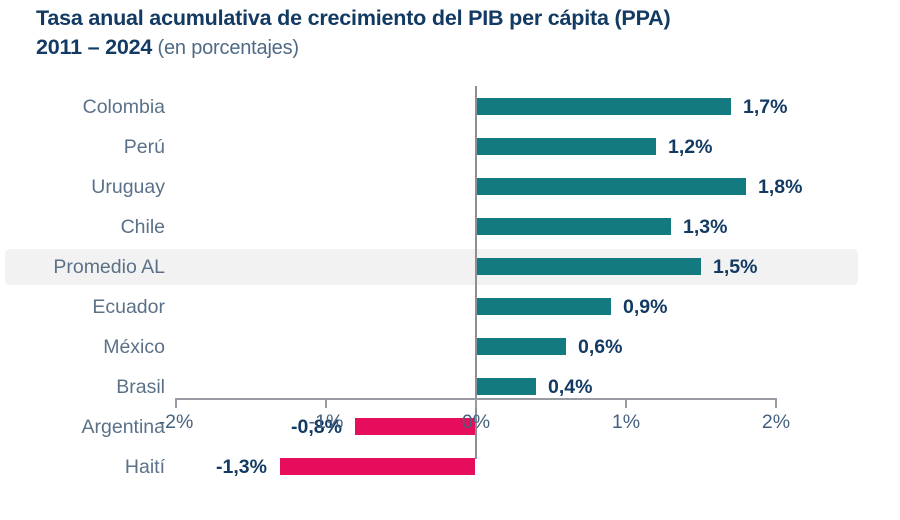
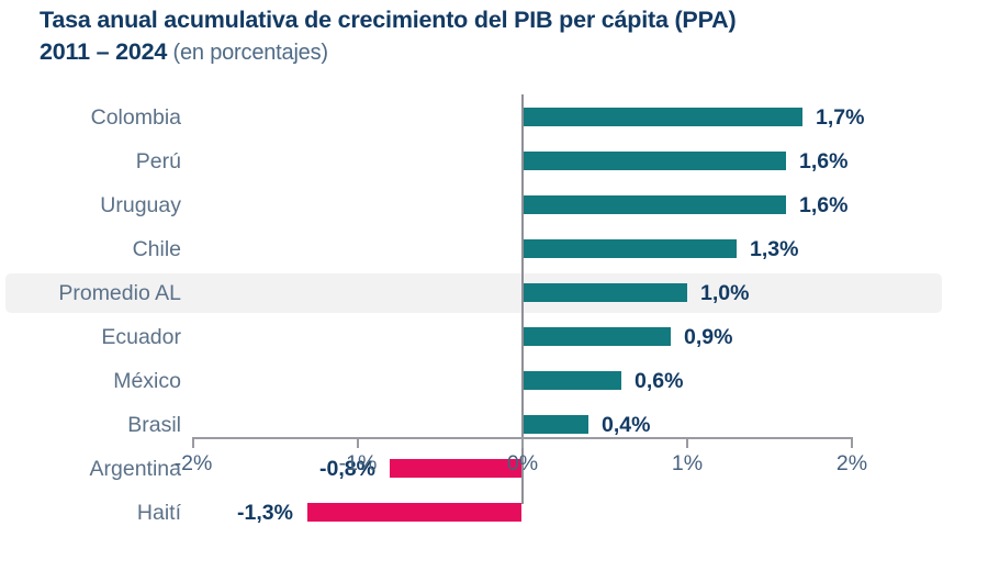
Perú: 1,2% -> 1,6%
Uruguay: 1,8% -> 1,6%
Promedio AL: 1,5% -> 1,0%
